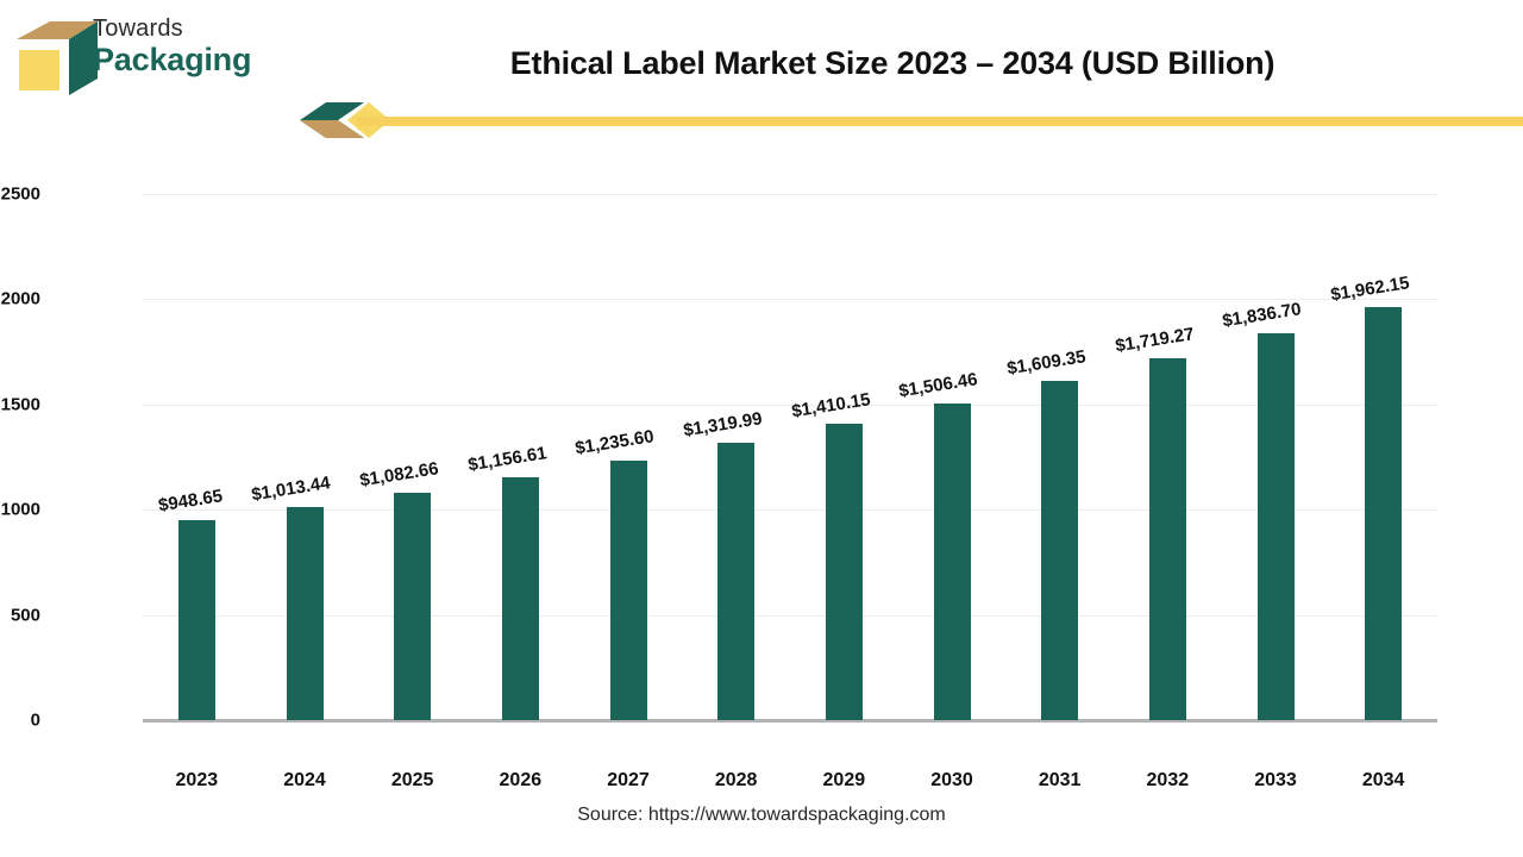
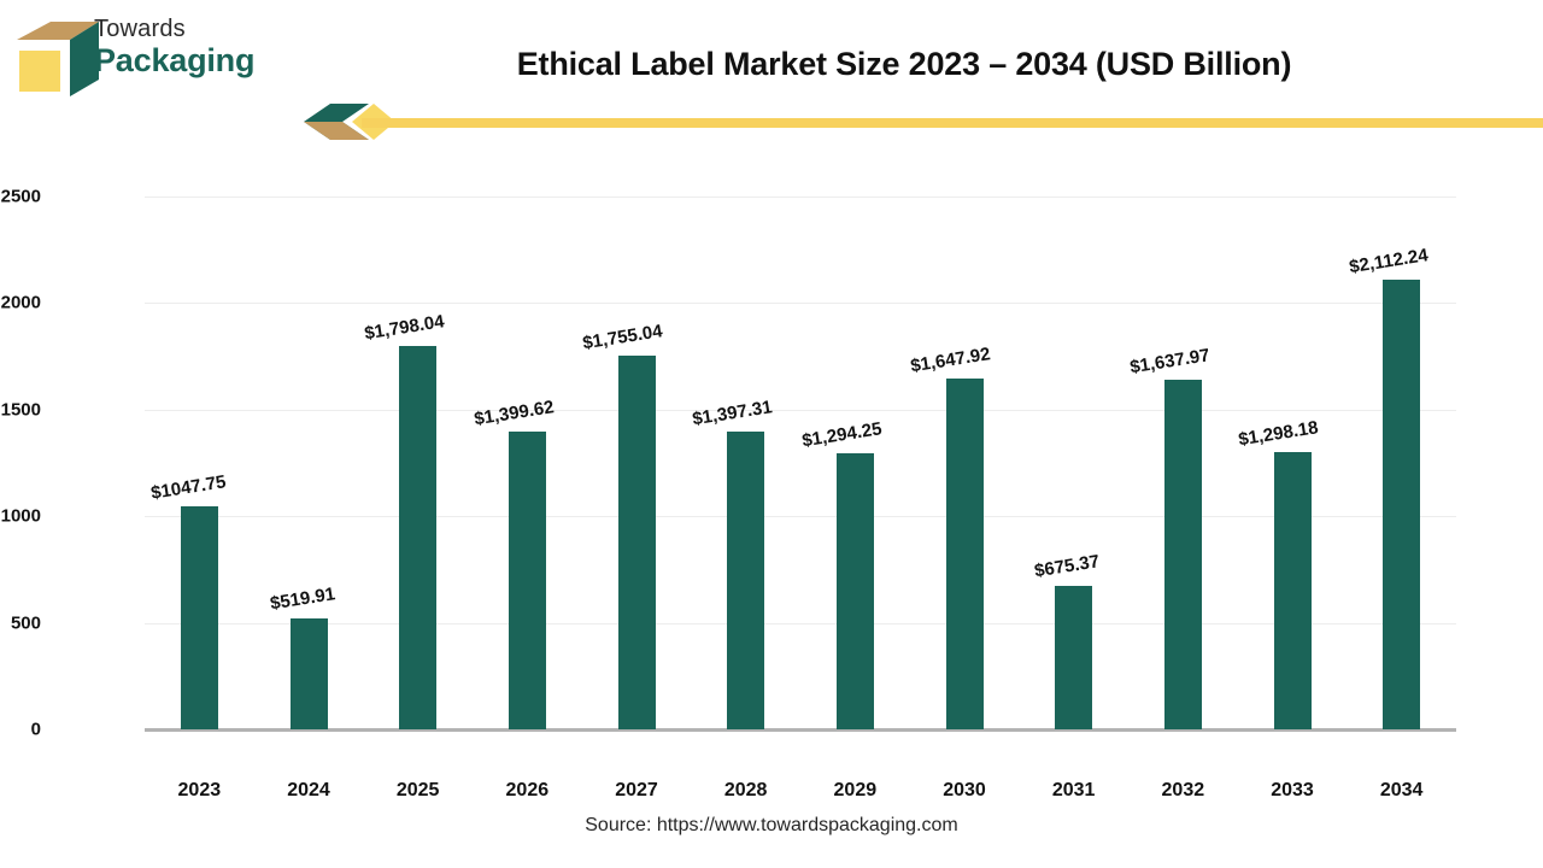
2023: $948.65 -> $1047.75
2024: $1,013.44 -> $519.91
2025: $1,082.66 -> $1,798.04
2026: $1,156.61 -> $1,399.62
2027: $1,235.60 -> $1,755.04
2028: $1,319.99 -> $1,397.31
2029: $1,410.15 -> $1,294.25
2030: $1,506.46 -> $1,647.92
2031: $1,609.35 -> $675.37
2032: $1,719.27 -> $1,637.97
2033: $1,836.70 -> $1,298.18
2034: $1,962.15 -> $2,112.24
